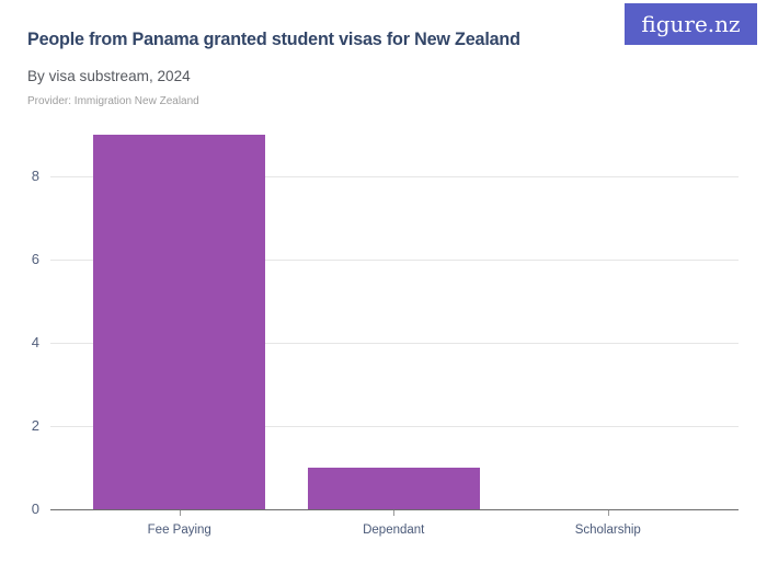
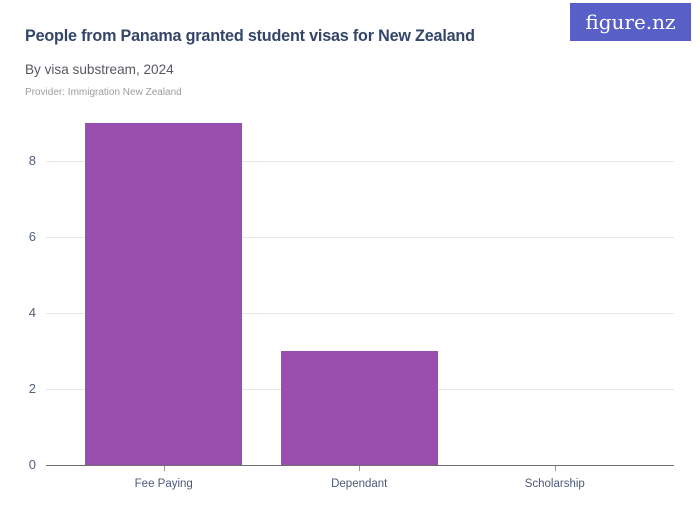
Dependant: 1 -> 3
